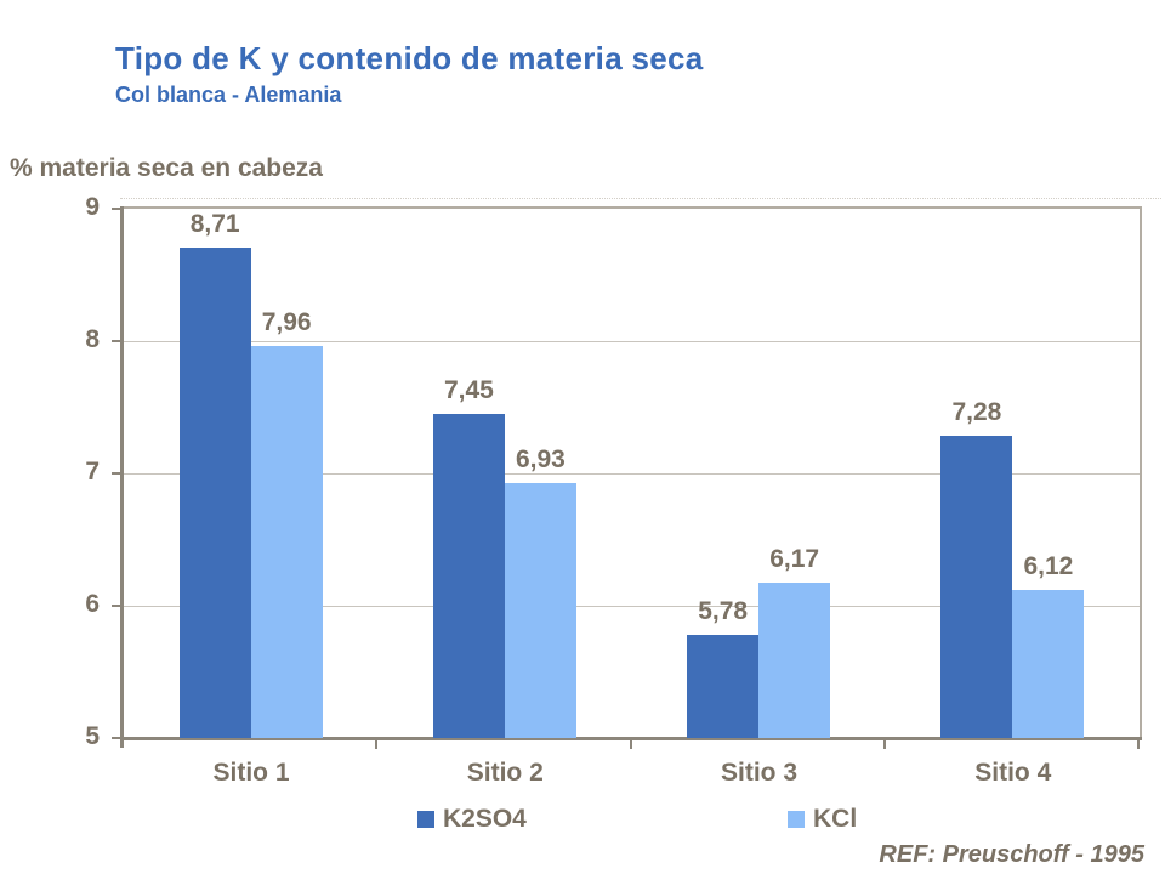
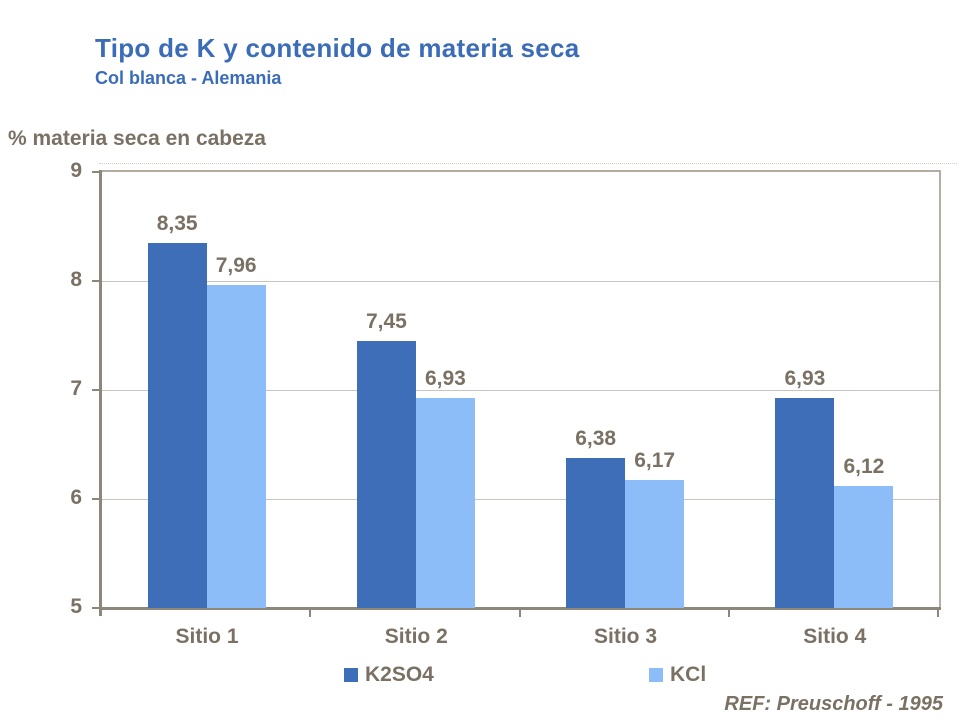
K2SO4/Sitio 1: 8,71 -> 8,35
K2SO4/Sitio 3: 5,78 -> 6,38
K2SO4/Sitio 4: 7,28 -> 6,93
